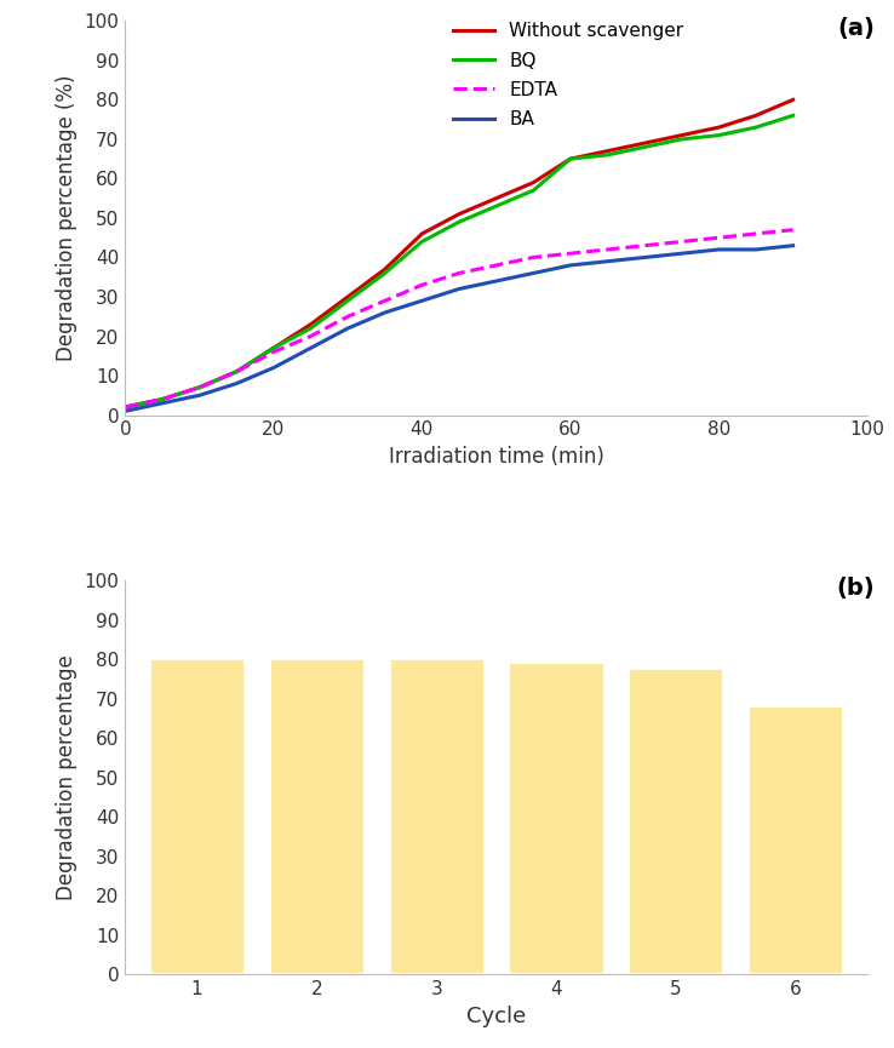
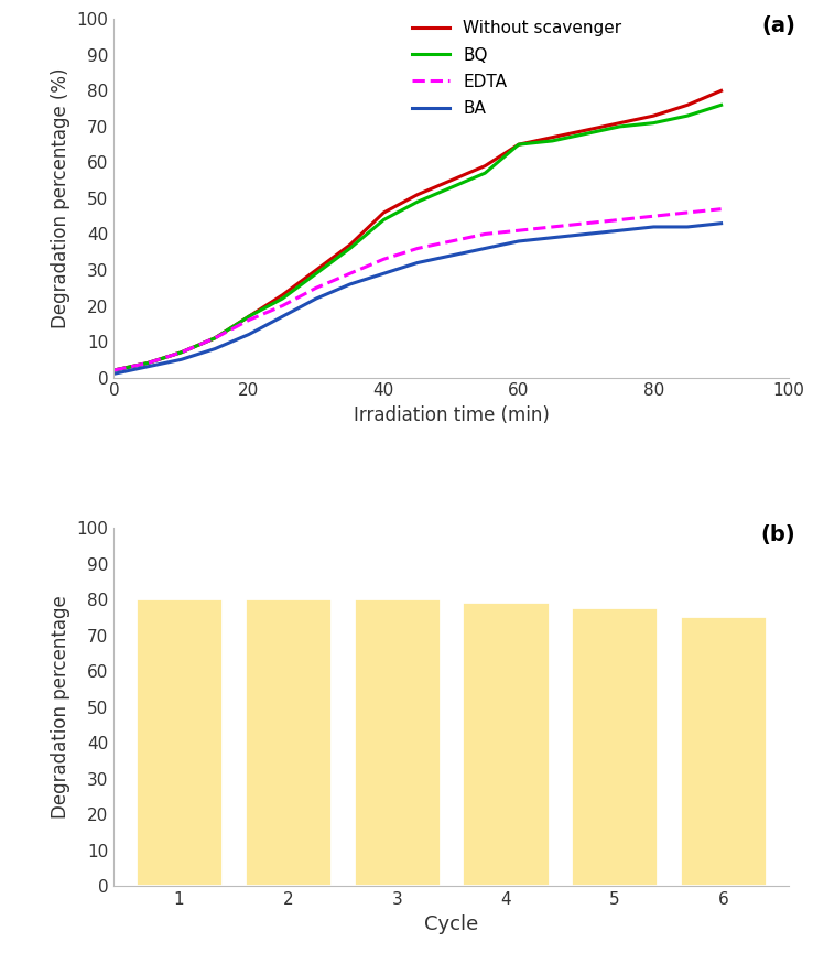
6: 68.5 -> 75.5
